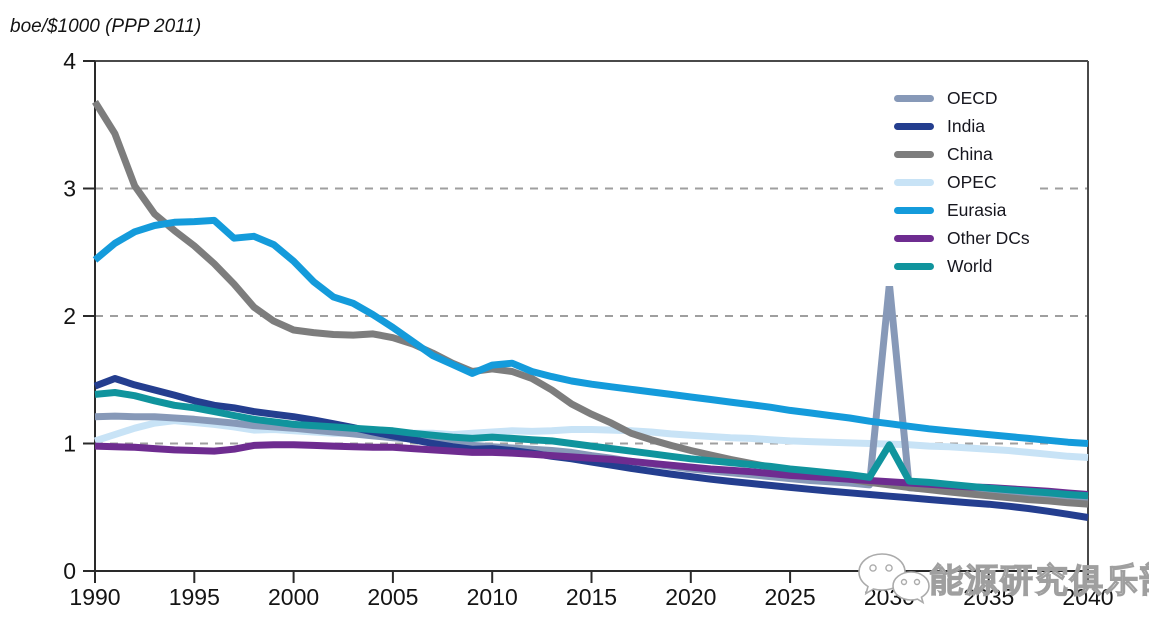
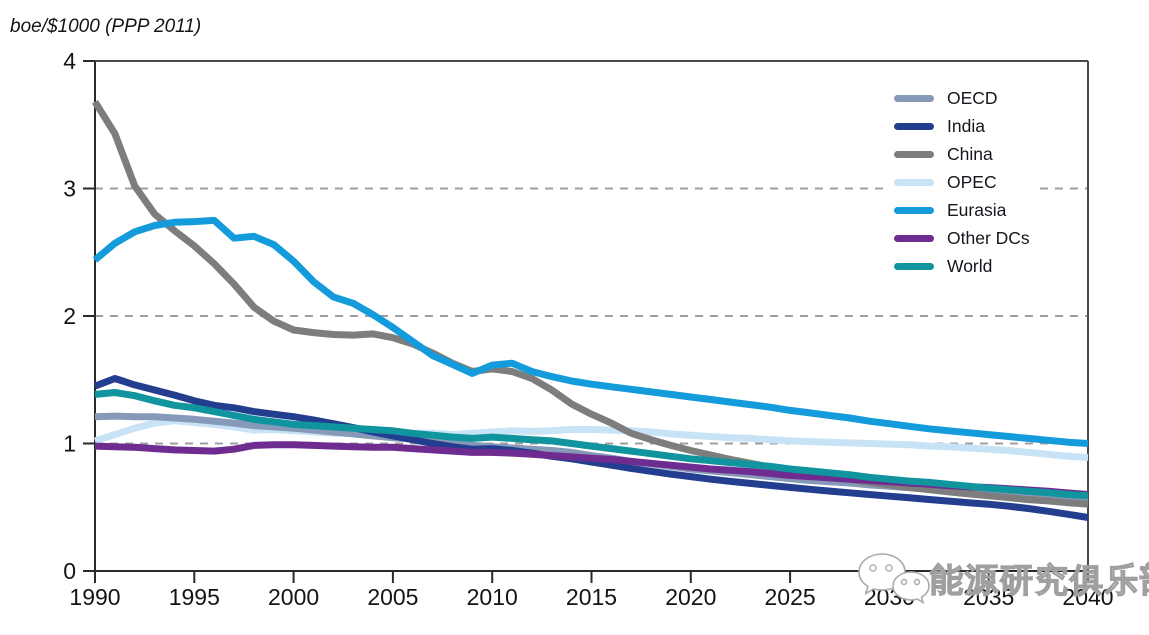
OECD/2030: 2.25 -> 0.67
World/2030: 0.99 -> 0.72
